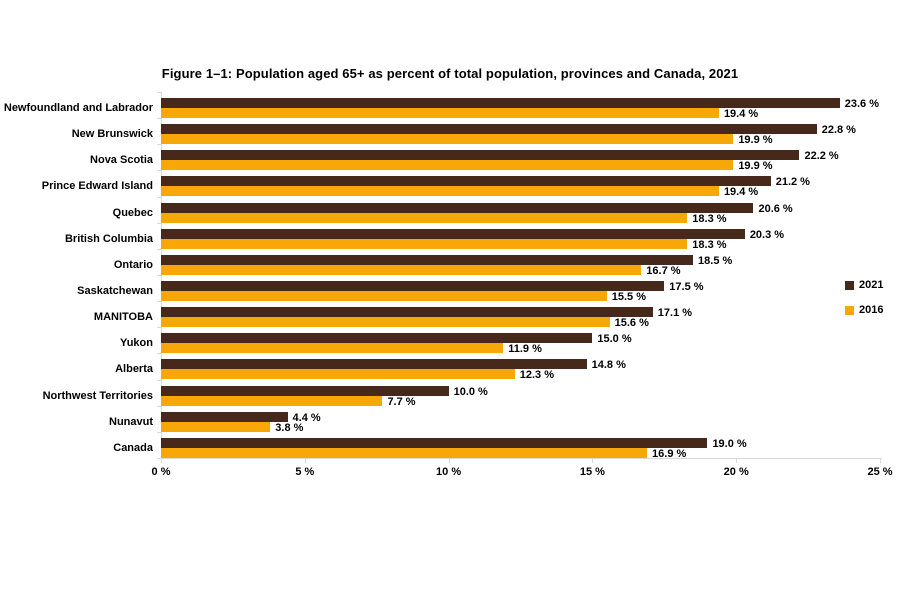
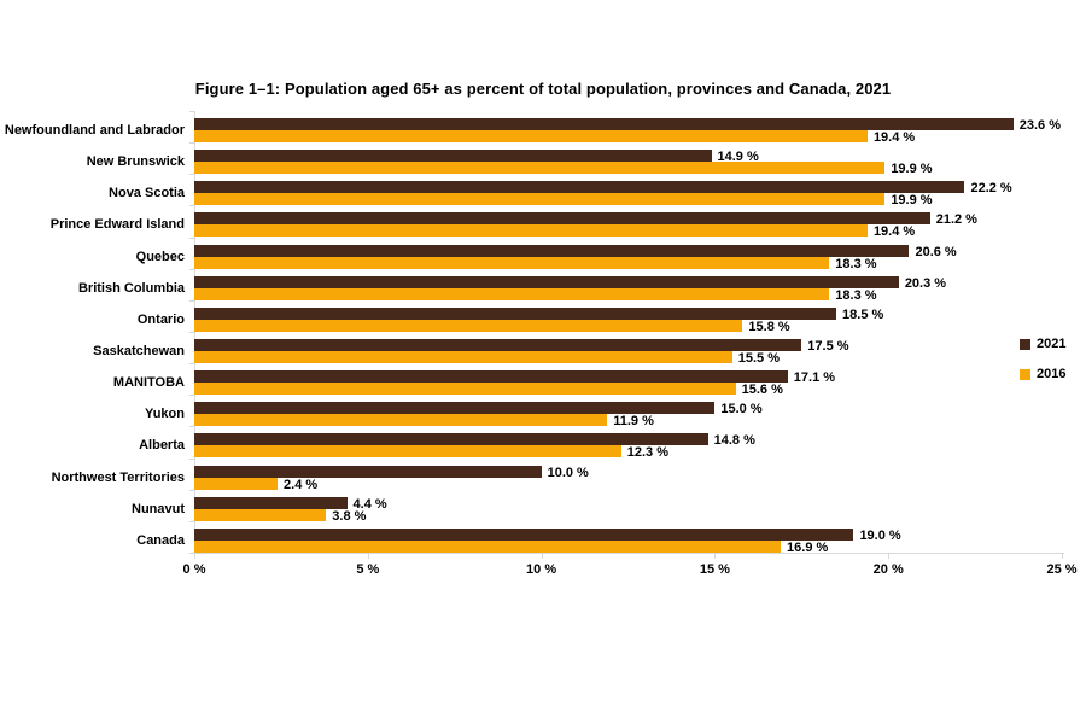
2021/New Brunswick: 22.8 -> 14.9
2016/Ontario: 16.7 -> 15.8
2016/Northwest Territories: 7.7 -> 2.4
